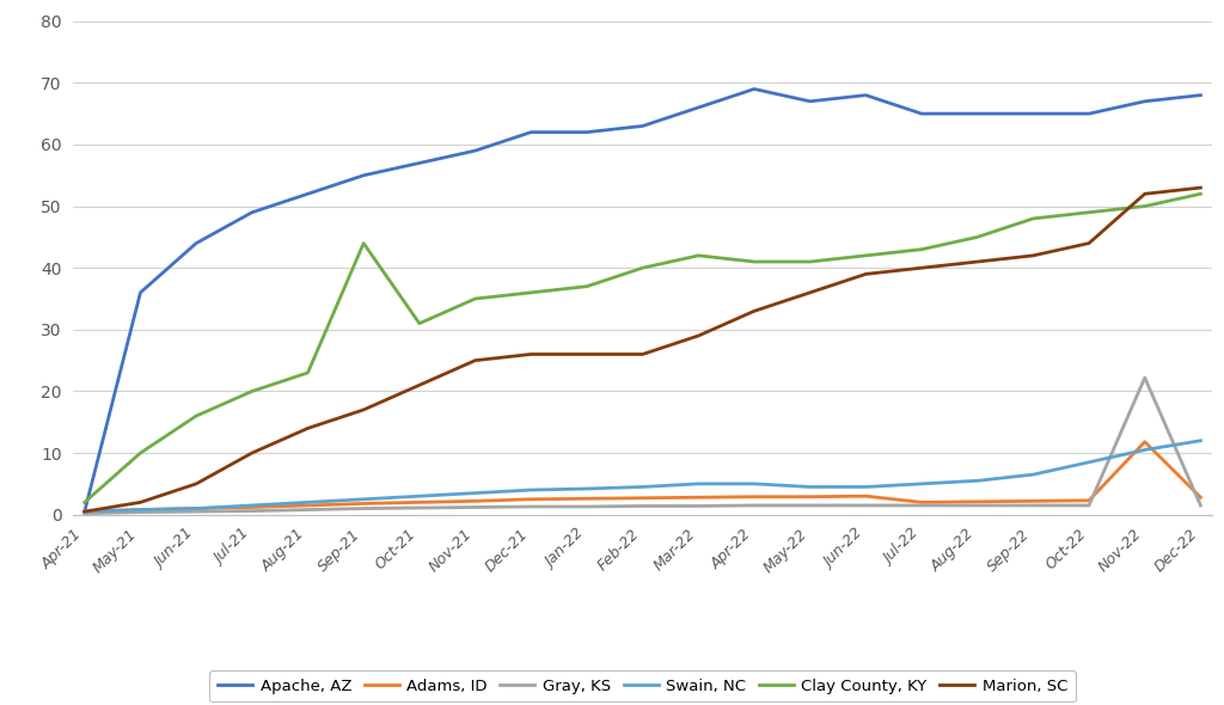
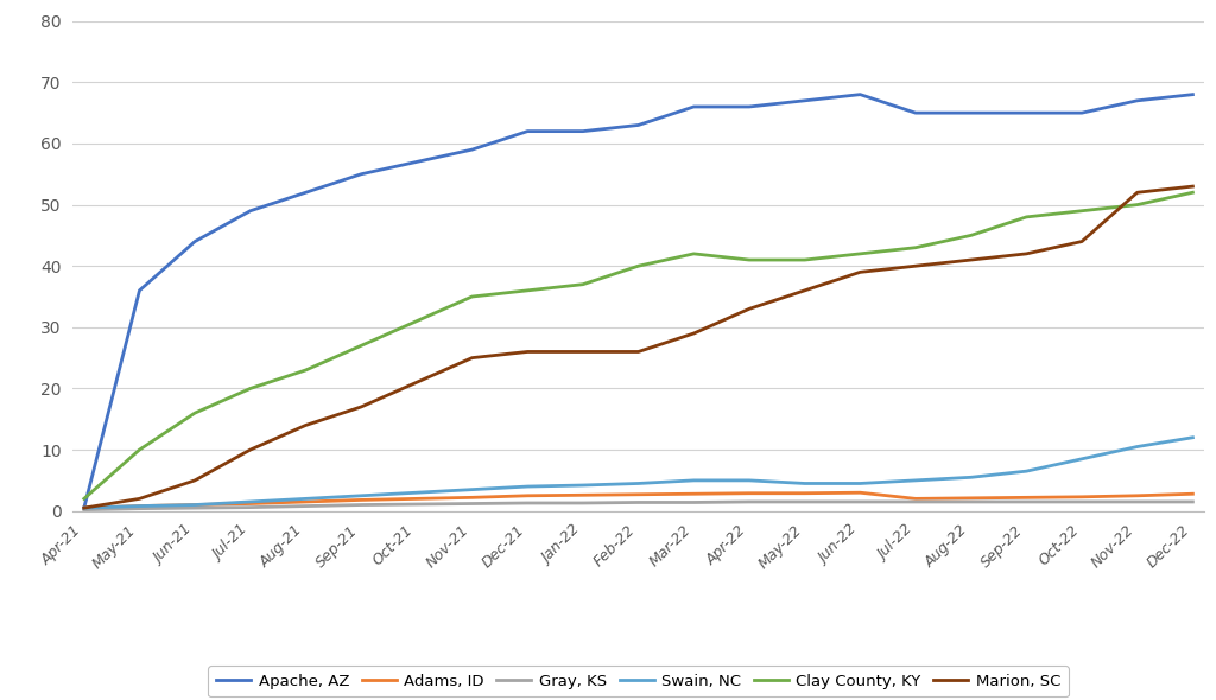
Clay County, KY/Sep-21: 44 -> 27
Apache, AZ/Apr-22: 69.0 -> 66.0
Adams, ID/Nov-22: 11.8 -> 2.5
Gray, KS/Nov-22: 22.2 -> 1.5
